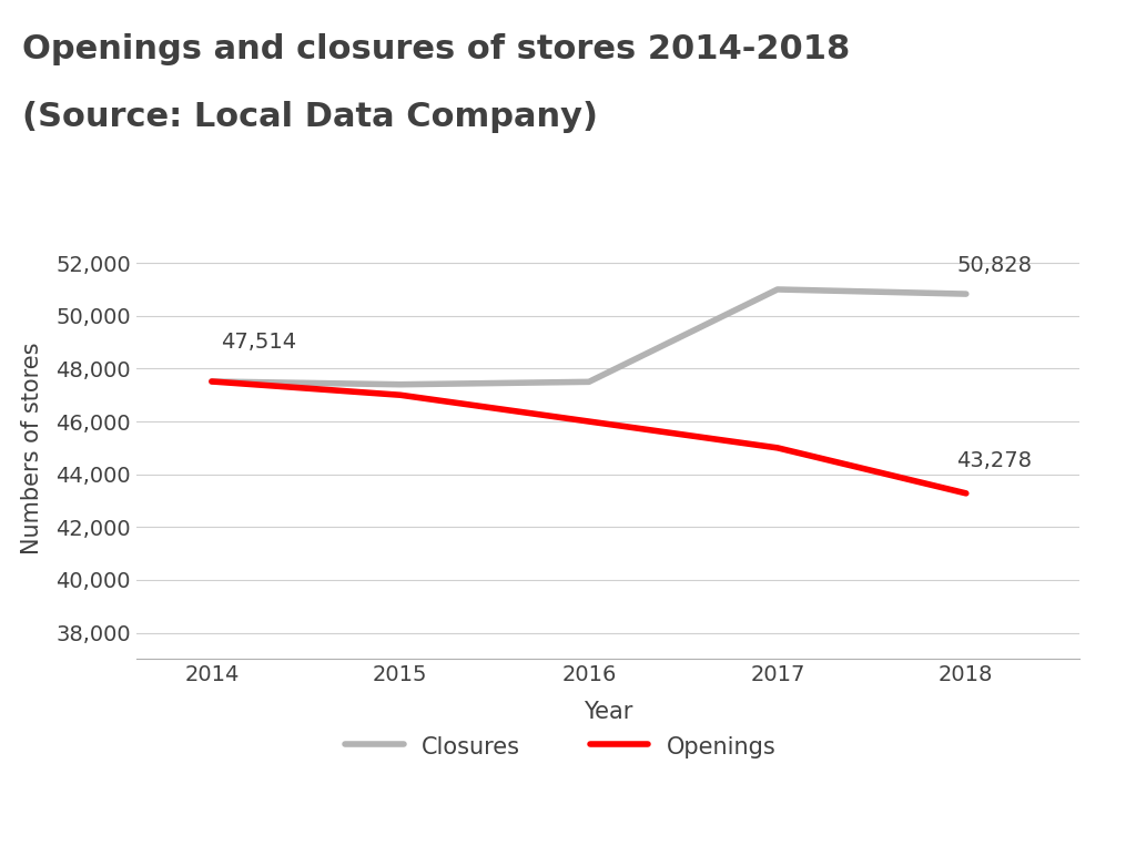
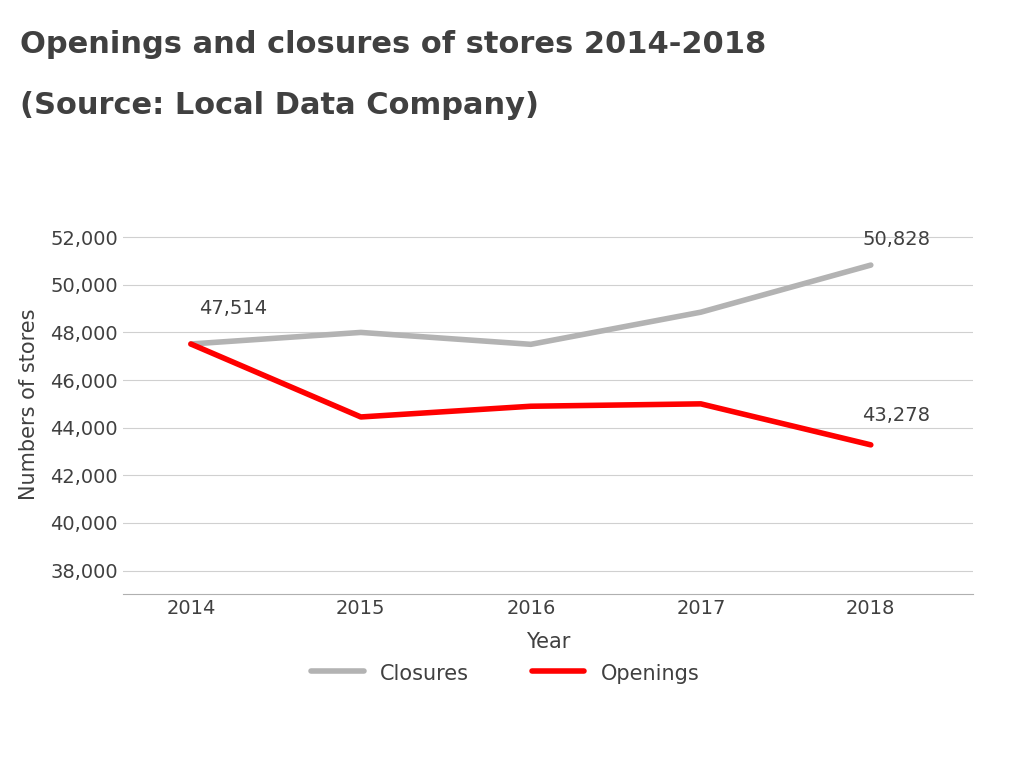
Closures/2015: 47,400 -> 48,000
Openings/2015: 47,000 -> 44,450
Openings/2016: 46,000 -> 44,900
Closures/2017: 51,000 -> 48,850
